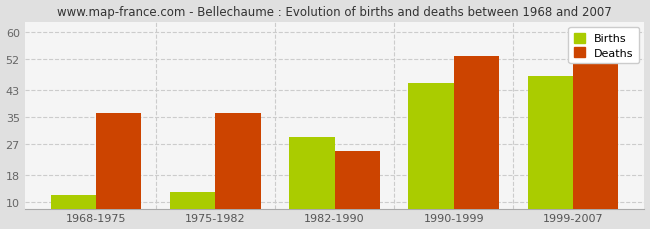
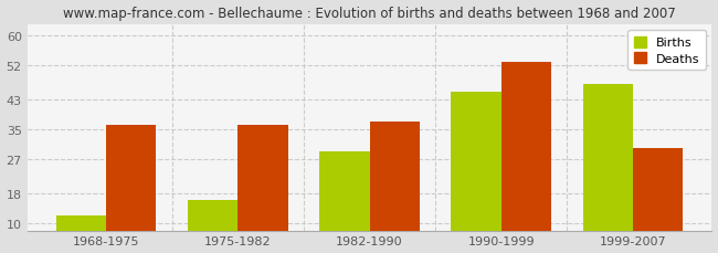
Births/1975-1982: 13 -> 16
Deaths/1982-1990: 25 -> 37
Deaths/1999-2007: 51 -> 30
